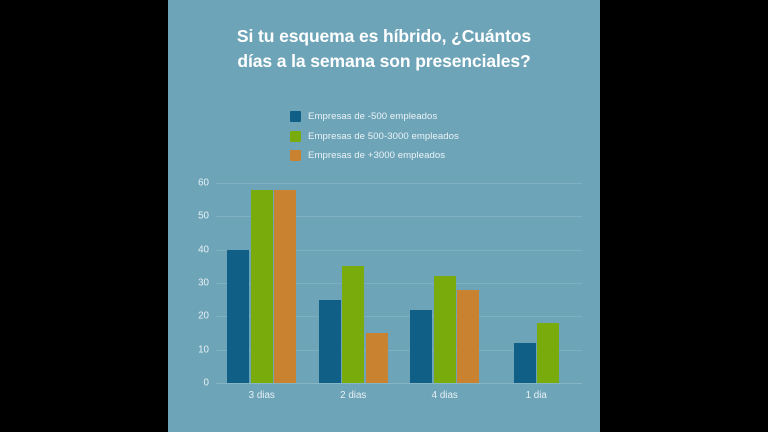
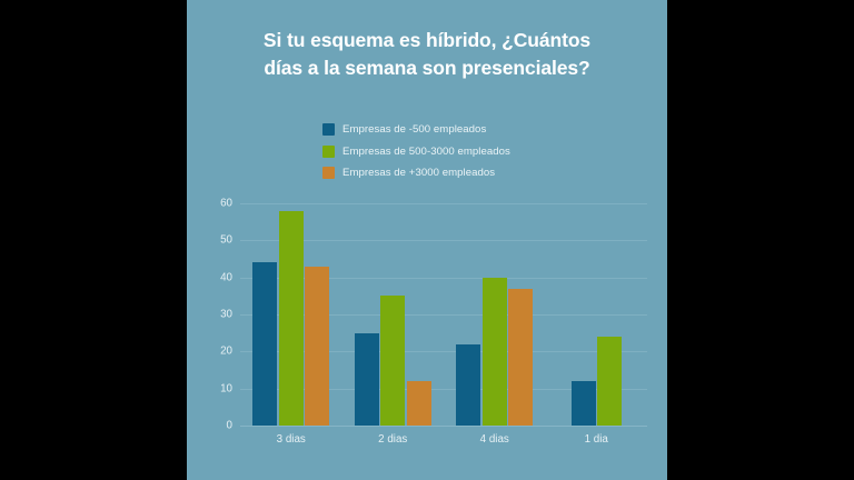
Empresas de -500 empleados/3 dias: 40 -> 44
Empresas de +3000 empleados/3 dias: 58 -> 43
Empresas de +3000 empleados/2 dias: 15 -> 12
Empresas de 500-3000 empleados/4 dias: 32 -> 40
Empresas de +3000 empleados/4 dias: 28 -> 37
Empresas de 500-3000 empleados/1 dia: 18 -> 24
